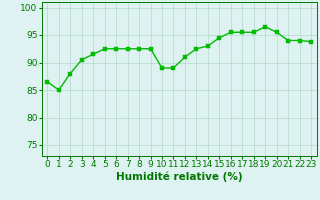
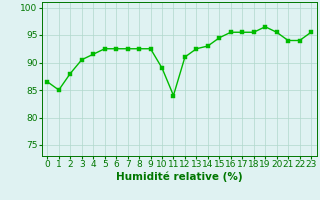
11: 89.0 -> 84.0
23: 93.8 -> 95.5
